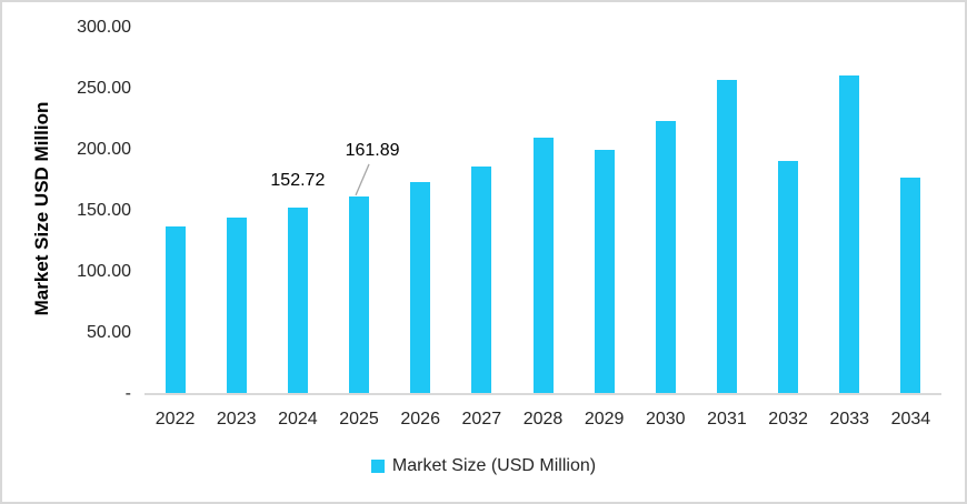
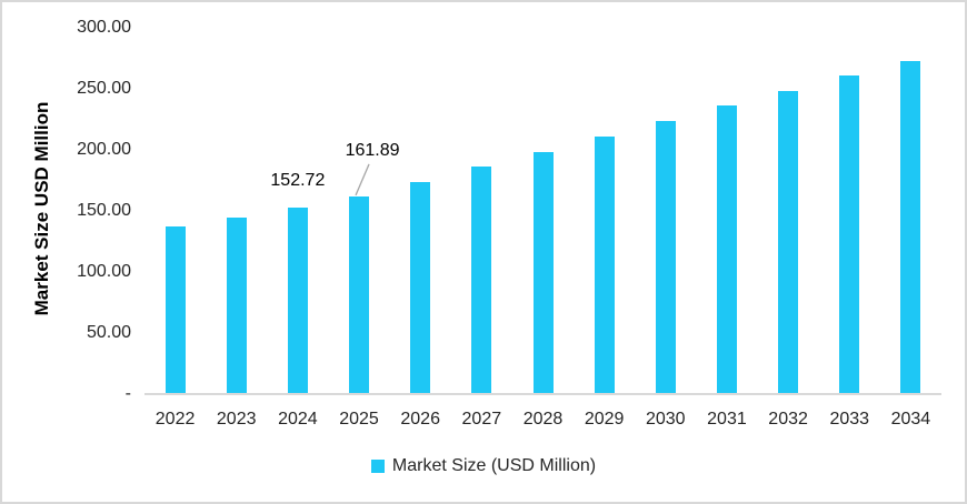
2028: 210 -> 198
2029: 200 -> 211
2031: 257 -> 236
2032: 191 -> 248
2034: 177 -> 273
